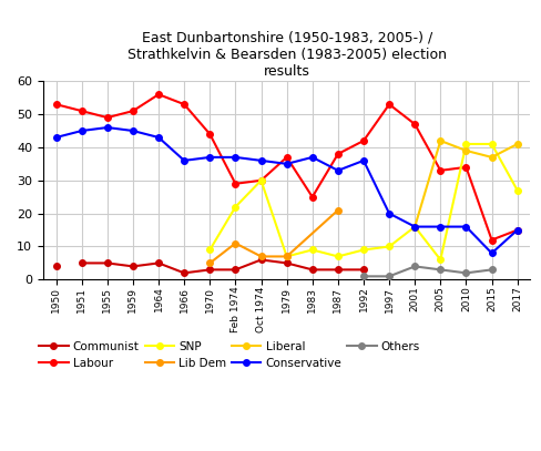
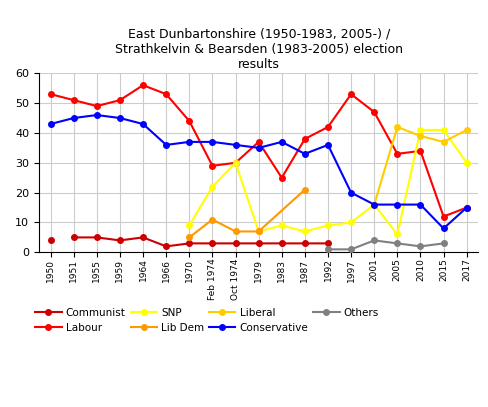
Communist/Oct 1974: 6 -> 3
Communist/1979: 5 -> 3
SNP/2017: 27 -> 30
